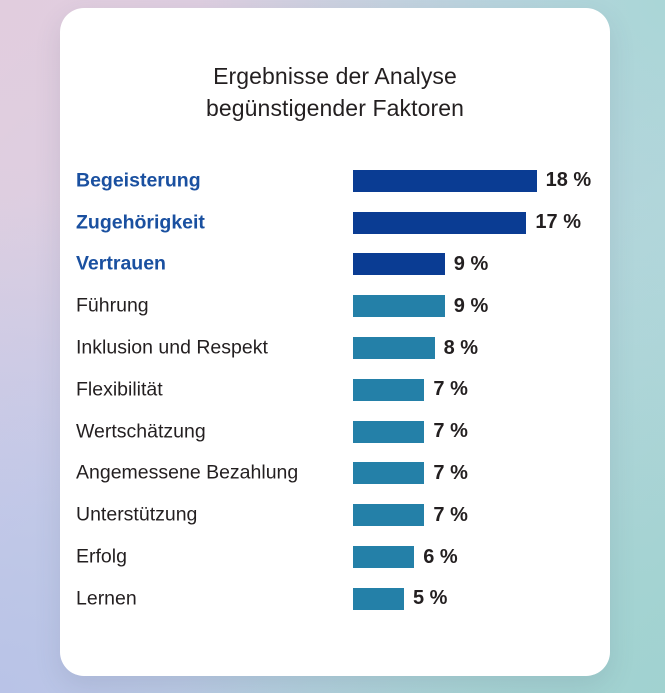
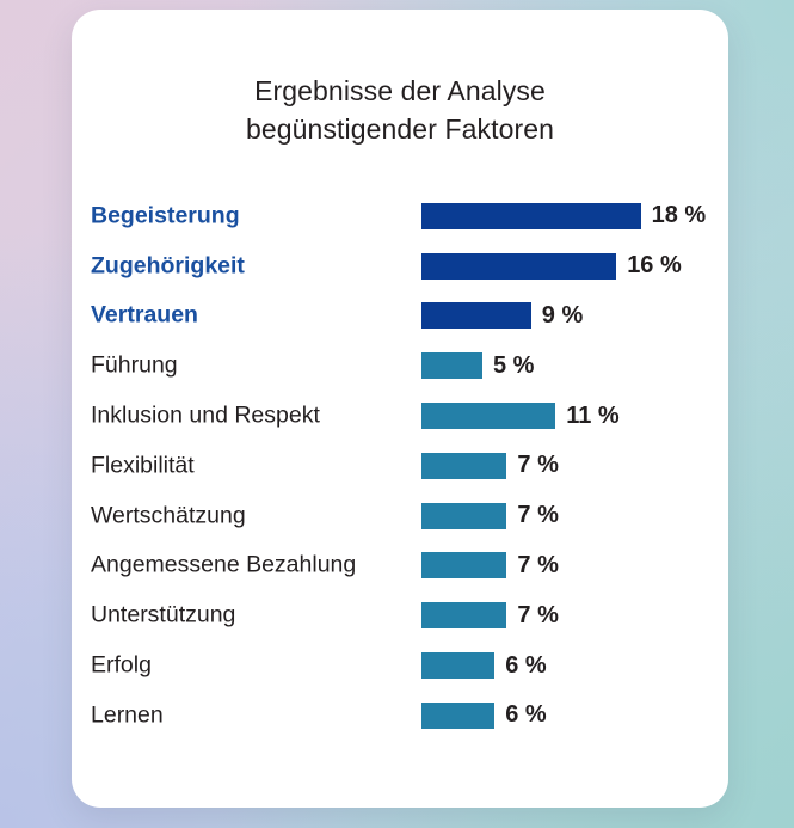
Zugehörigkeit: 17 -> 16
Führung: 9 -> 5
Inklusion und Respekt: 8 -> 11
Lernen: 5 -> 6
